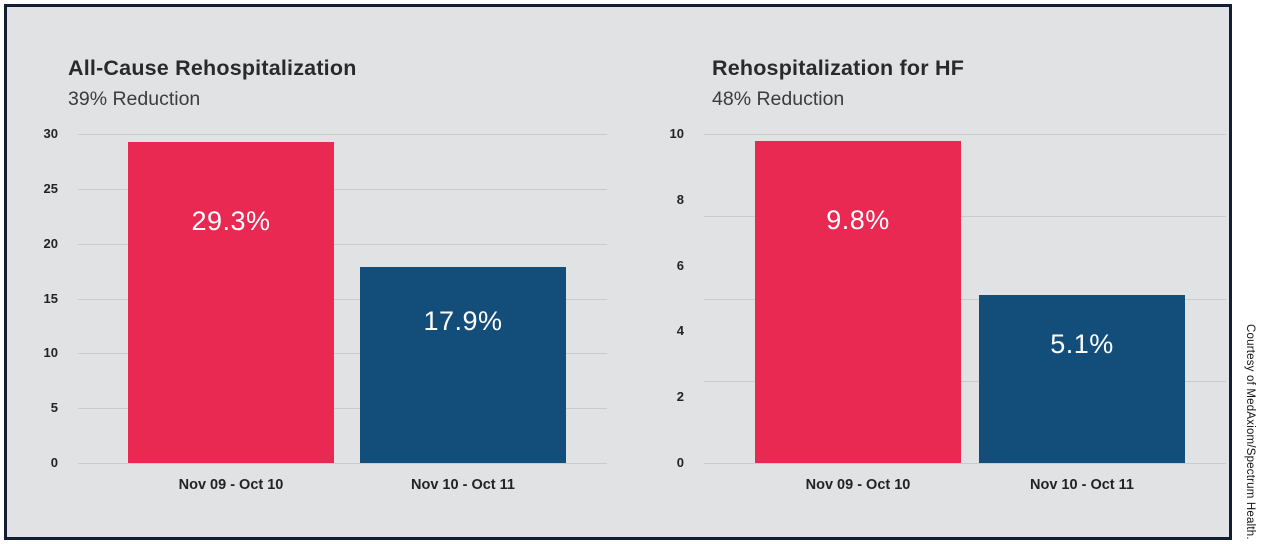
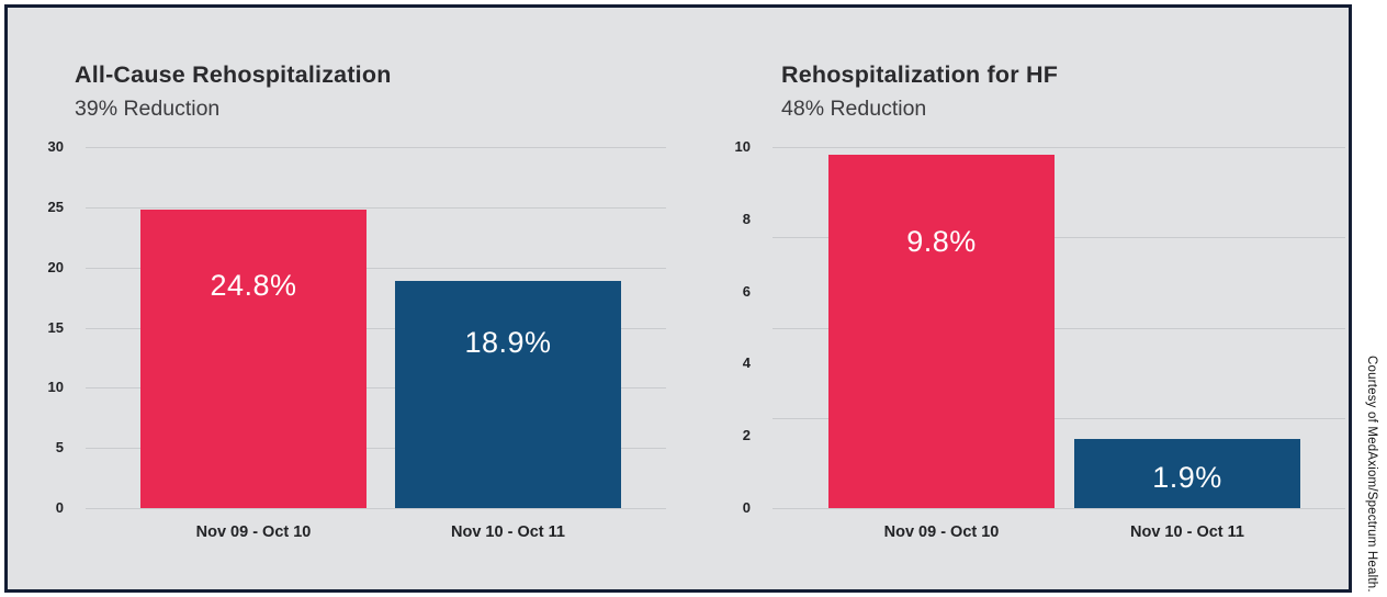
All-Cause Rehospitalization/Nov 09 - Oct 10: 29.3% -> 24.8%
All-Cause Rehospitalization/Nov 10 - Oct 11: 17.9% -> 18.9%
Rehospitalization for HF/Nov 10 - Oct 11: 5.1% -> 1.9%
